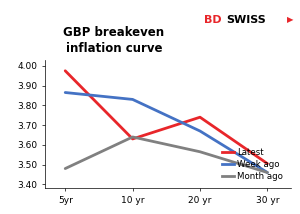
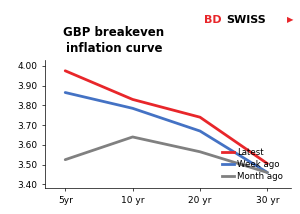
Month ago/5yr: 3.48 -> 3.52
Latest/10 yr: 3.63 -> 3.83
Week ago/10 yr: 3.83 -> 3.79
